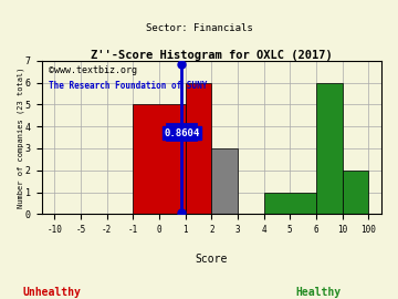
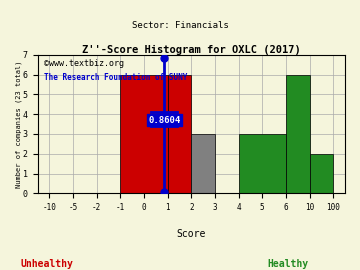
0: 5 -> 6
5: 1 -> 3
